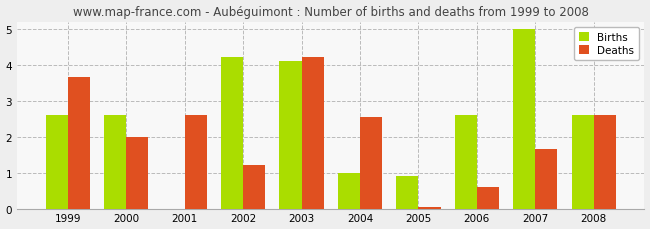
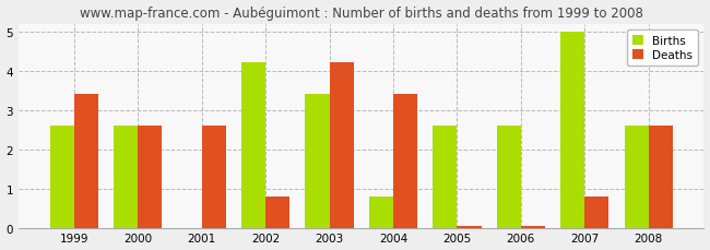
Deaths/1999: 3.65 -> 3.40
Deaths/2000: 2.00 -> 2.60
Deaths/2002: 1.20 -> 0.80
Births/2003: 4.1 -> 3.4
Births/2004: 1.0 -> 0.8
Deaths/2004: 2.55 -> 3.40
Births/2005: 0.9 -> 2.6
Deaths/2006: 0.60 -> 0.05
Deaths/2007: 1.65 -> 0.80
